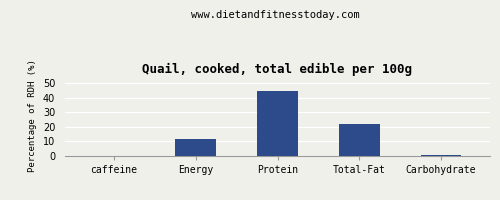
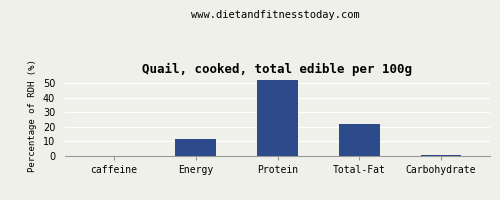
Protein: 45 -> 52
